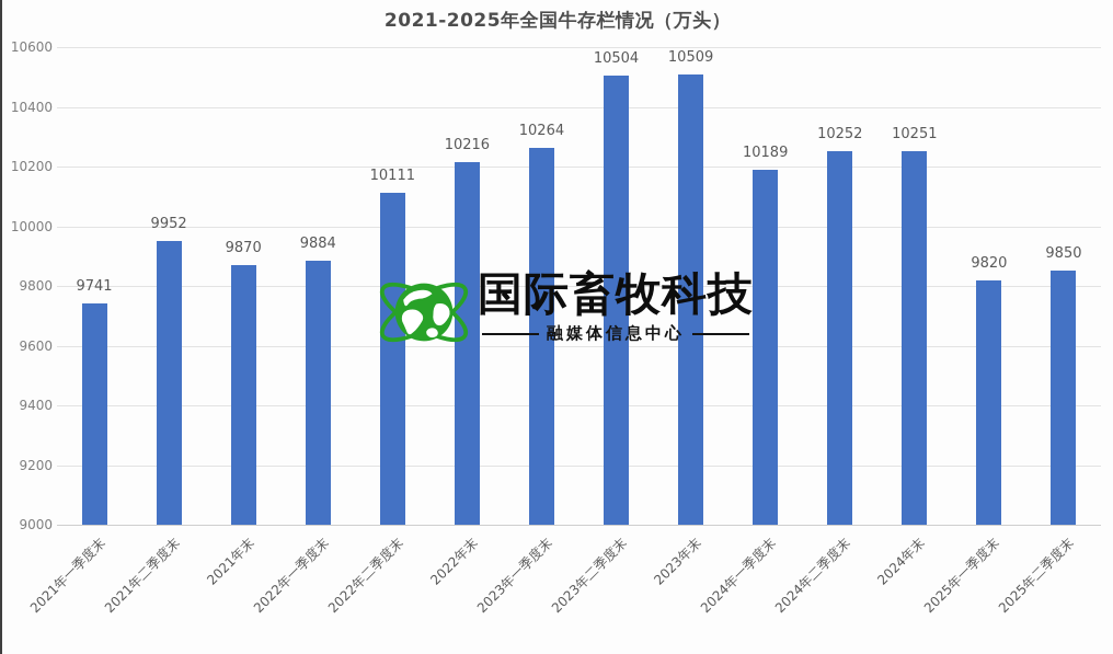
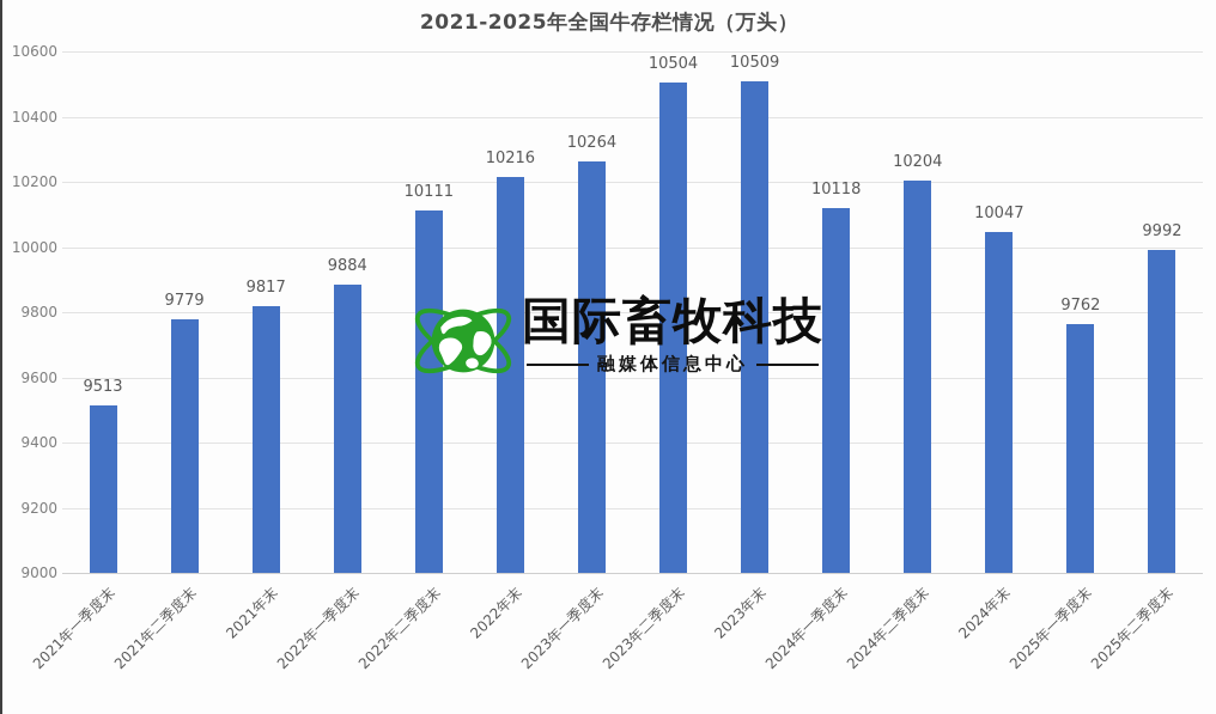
2021年一季度末: 9741 -> 9513
2021年二季度末: 9952 -> 9779
2021年末: 9870 -> 9817
2024年一季度末: 10189 -> 10118
2024年二季度末: 10252 -> 10204
2024年末: 10251 -> 10047
2025年一季度末: 9820 -> 9762
2025年二季度末: 9850 -> 9992
